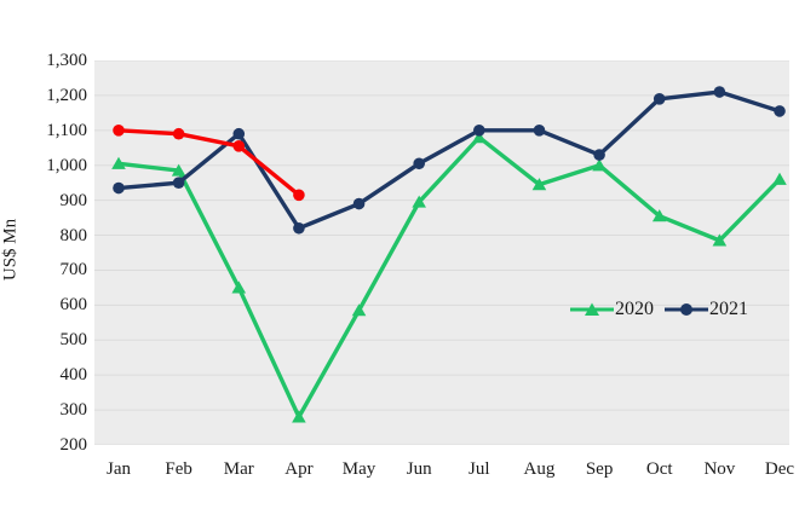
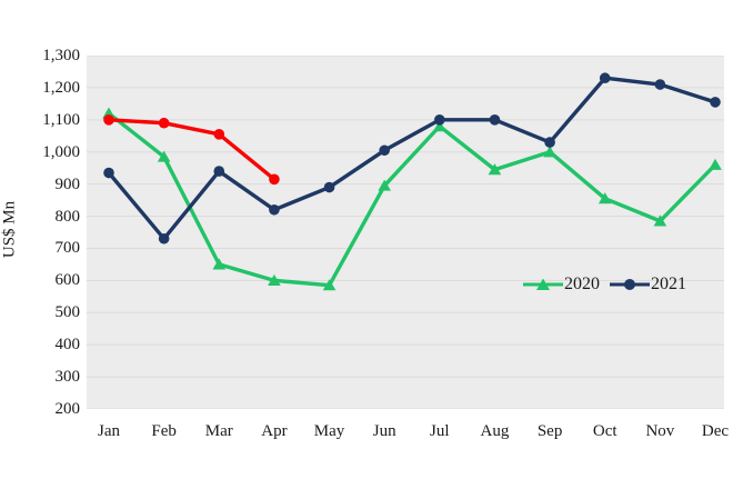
2020/Jan: 1000 -> 1120
2021/Feb: 950 -> 730
2021/Mar: 1090 -> 940
2020/Apr: 280 -> 600
2021/Oct: 1190 -> 1230
